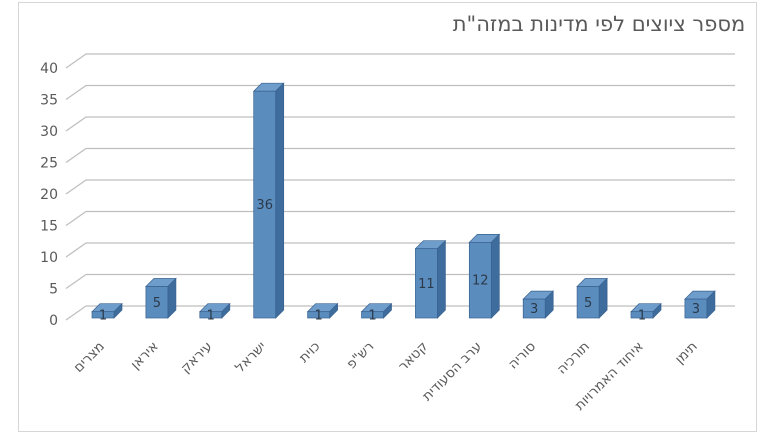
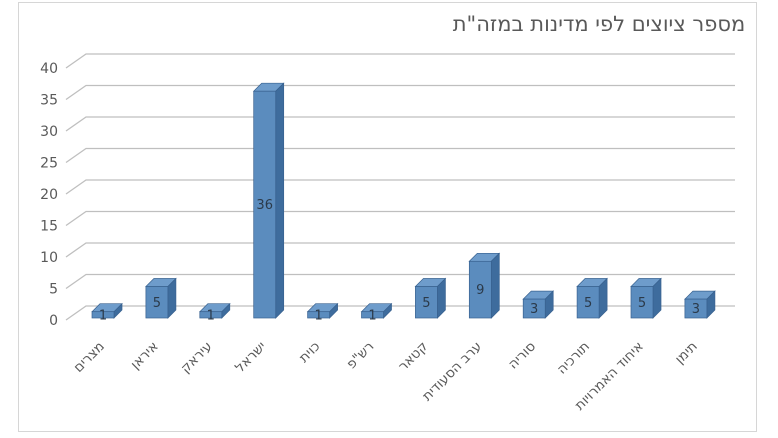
קטאר: 11 -> 5
ערב הסעודית: 12 -> 9
איחוד האמרויות: 1 -> 5
